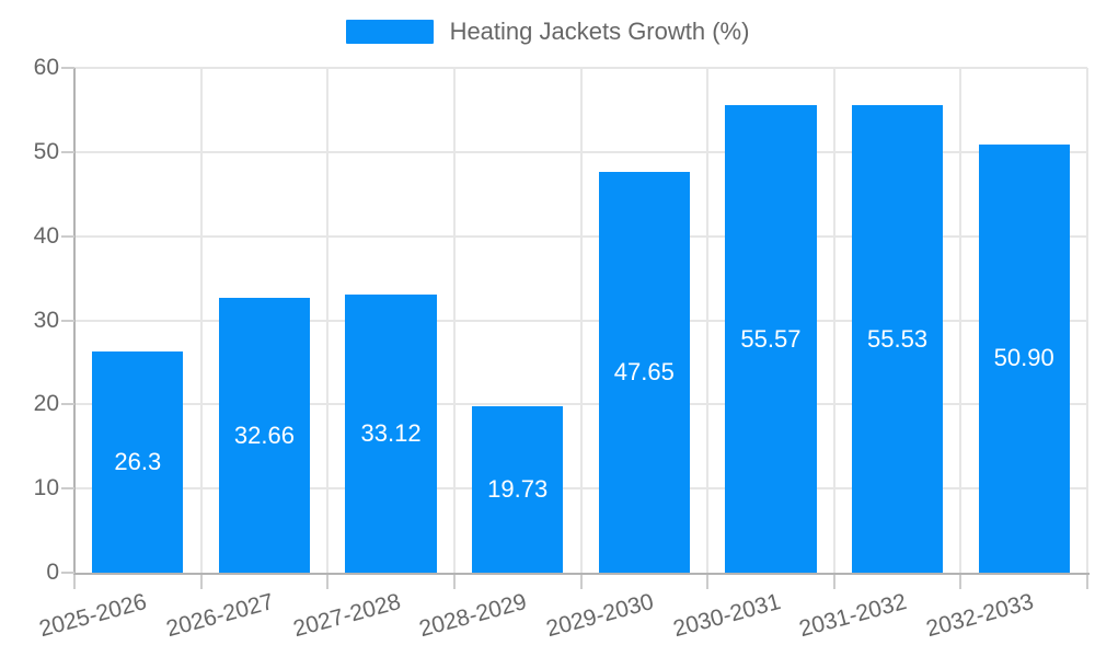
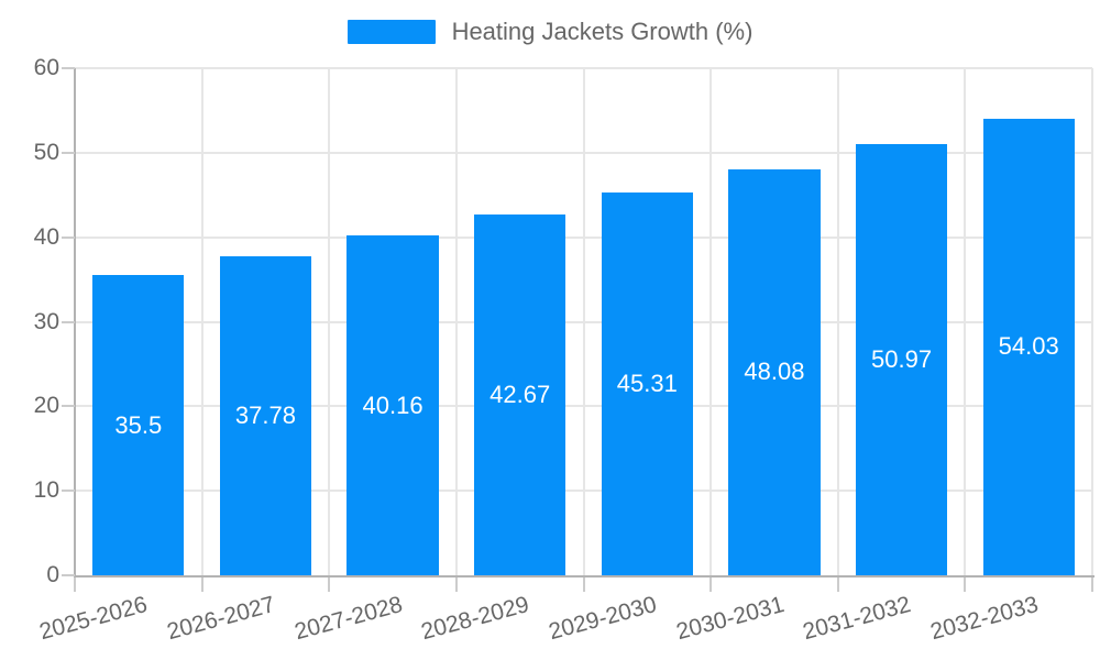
2025-2026: 26.3 -> 35.5
2026-2027: 32.66 -> 37.78
2027-2028: 33.12 -> 40.16
2028-2029: 19.73 -> 42.67
2029-2030: 47.65 -> 45.31
2030-2031: 55.57 -> 48.08
2031-2032: 55.53 -> 50.97
2032-2033: 50.90 -> 54.03
